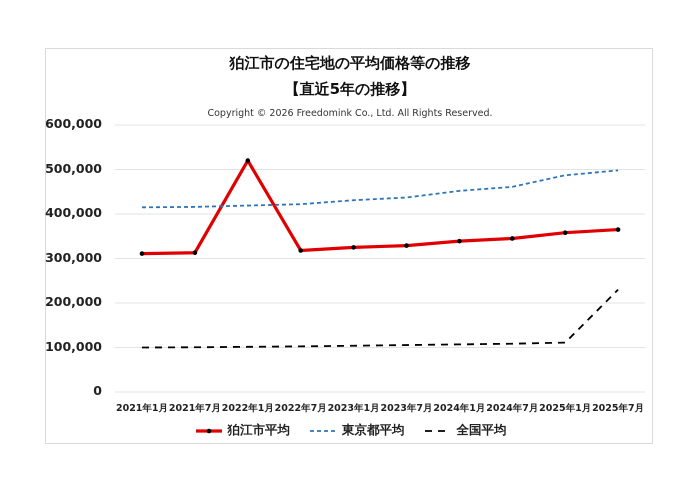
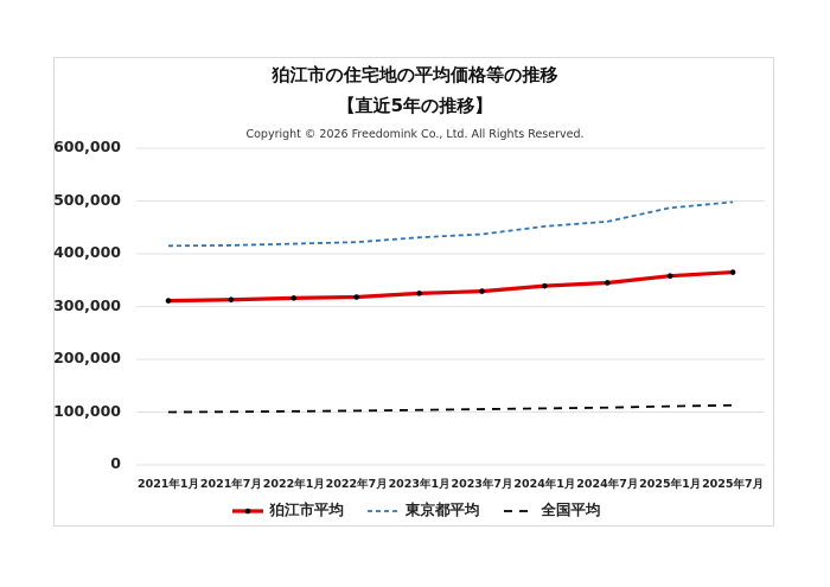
狛江市平均/2022年1月: 520000 -> 320000
全国平均/2025年7月: 230000 -> 110000
